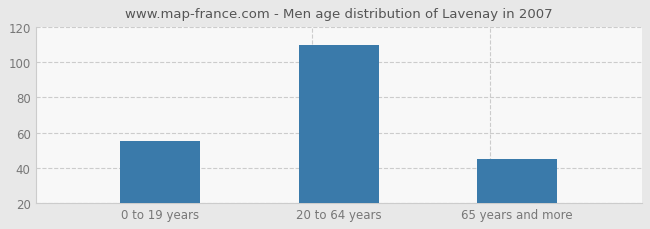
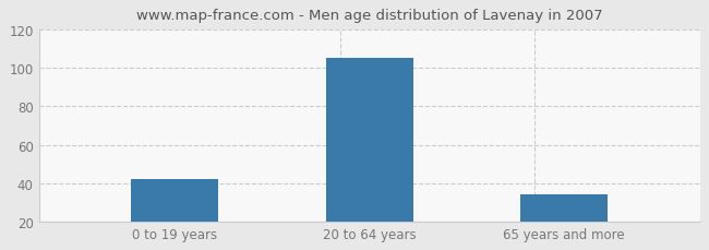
0 to 19 years: 55 -> 42
20 to 64 years: 110 -> 105
65 years and more: 45 -> 34
